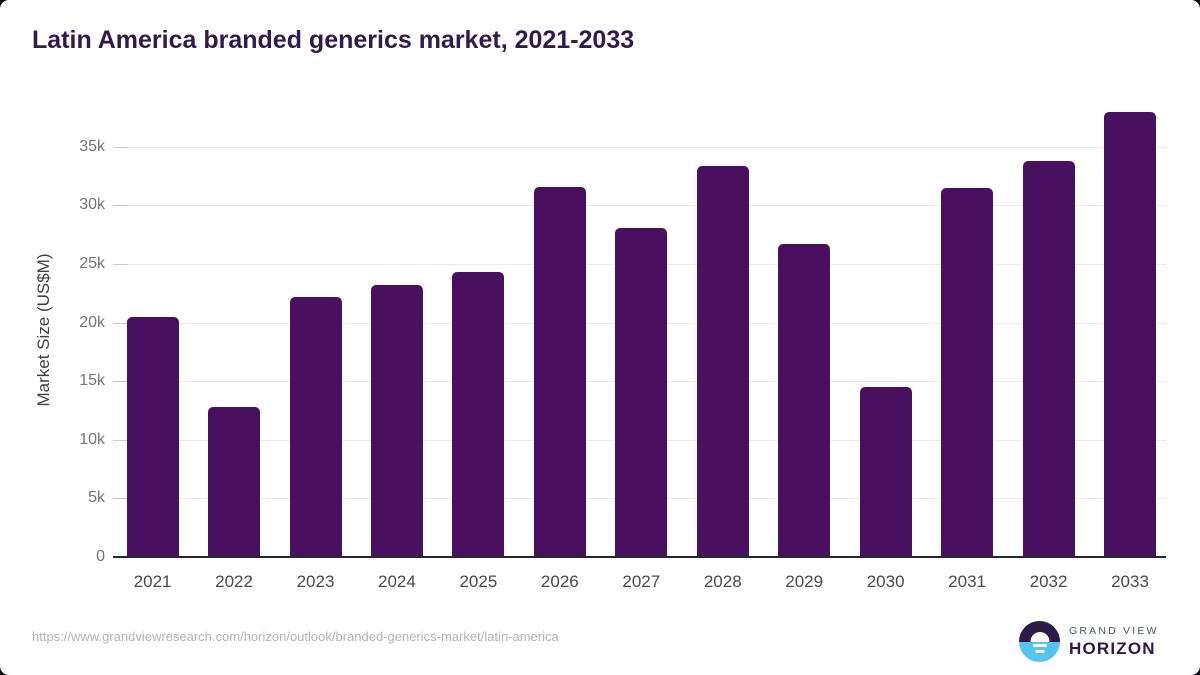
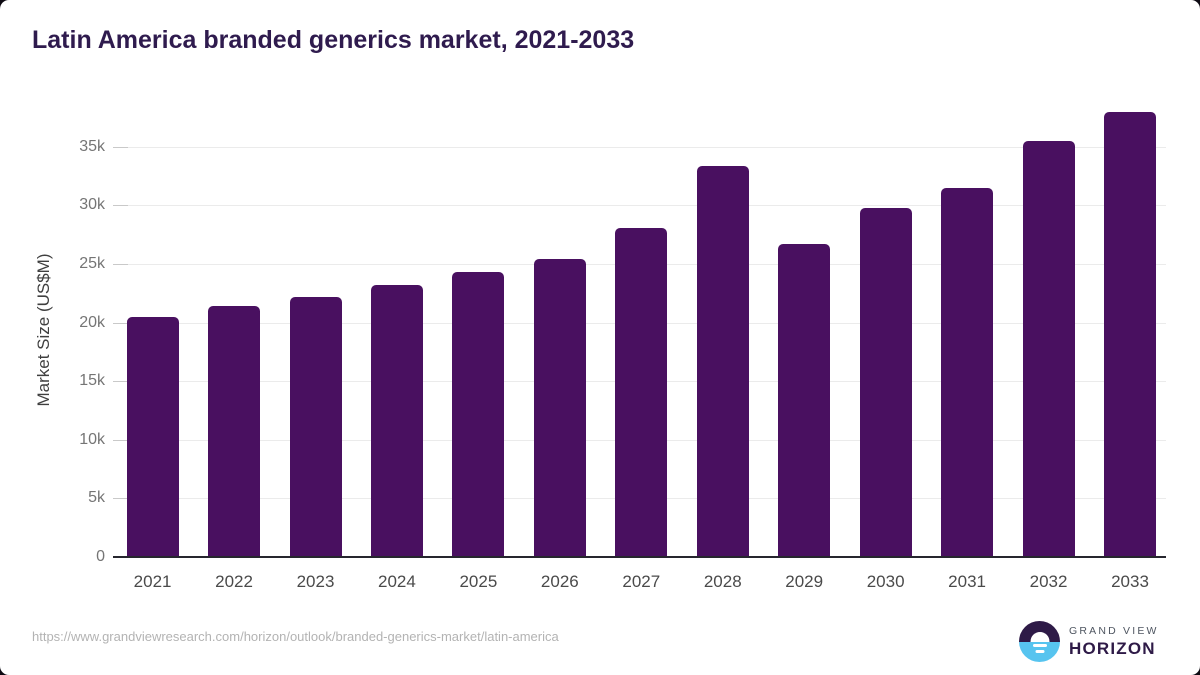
2022: 12.8k -> 21.4k
2026: 31.6k -> 25.4k
2030: 14.5k -> 29.8k
2032: 33.8k -> 35.5k
